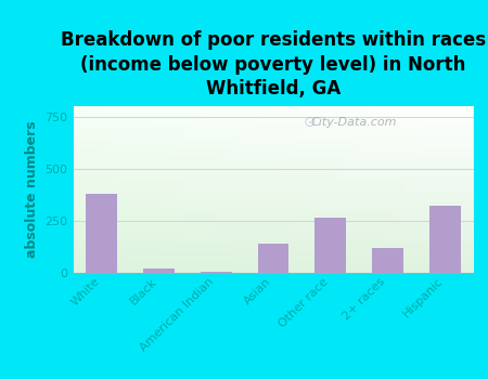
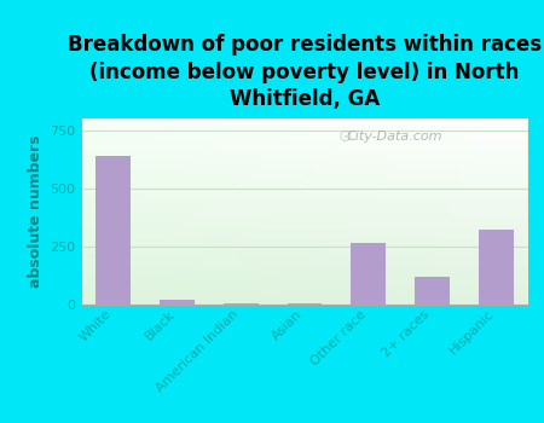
White: 380 -> 640
Asian: 140 -> 0
